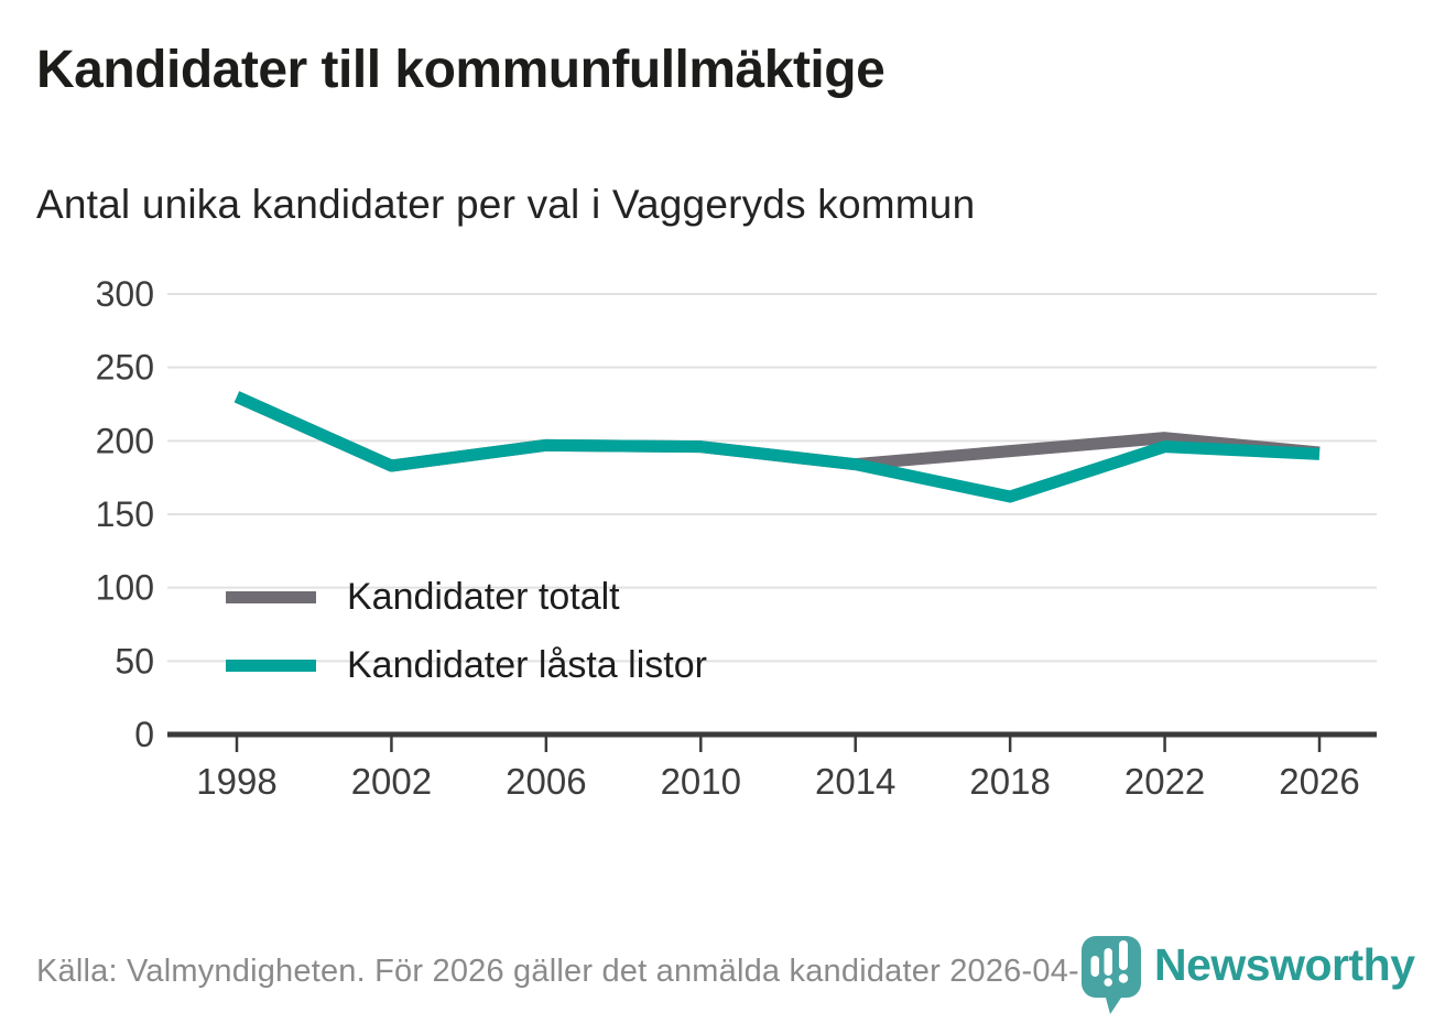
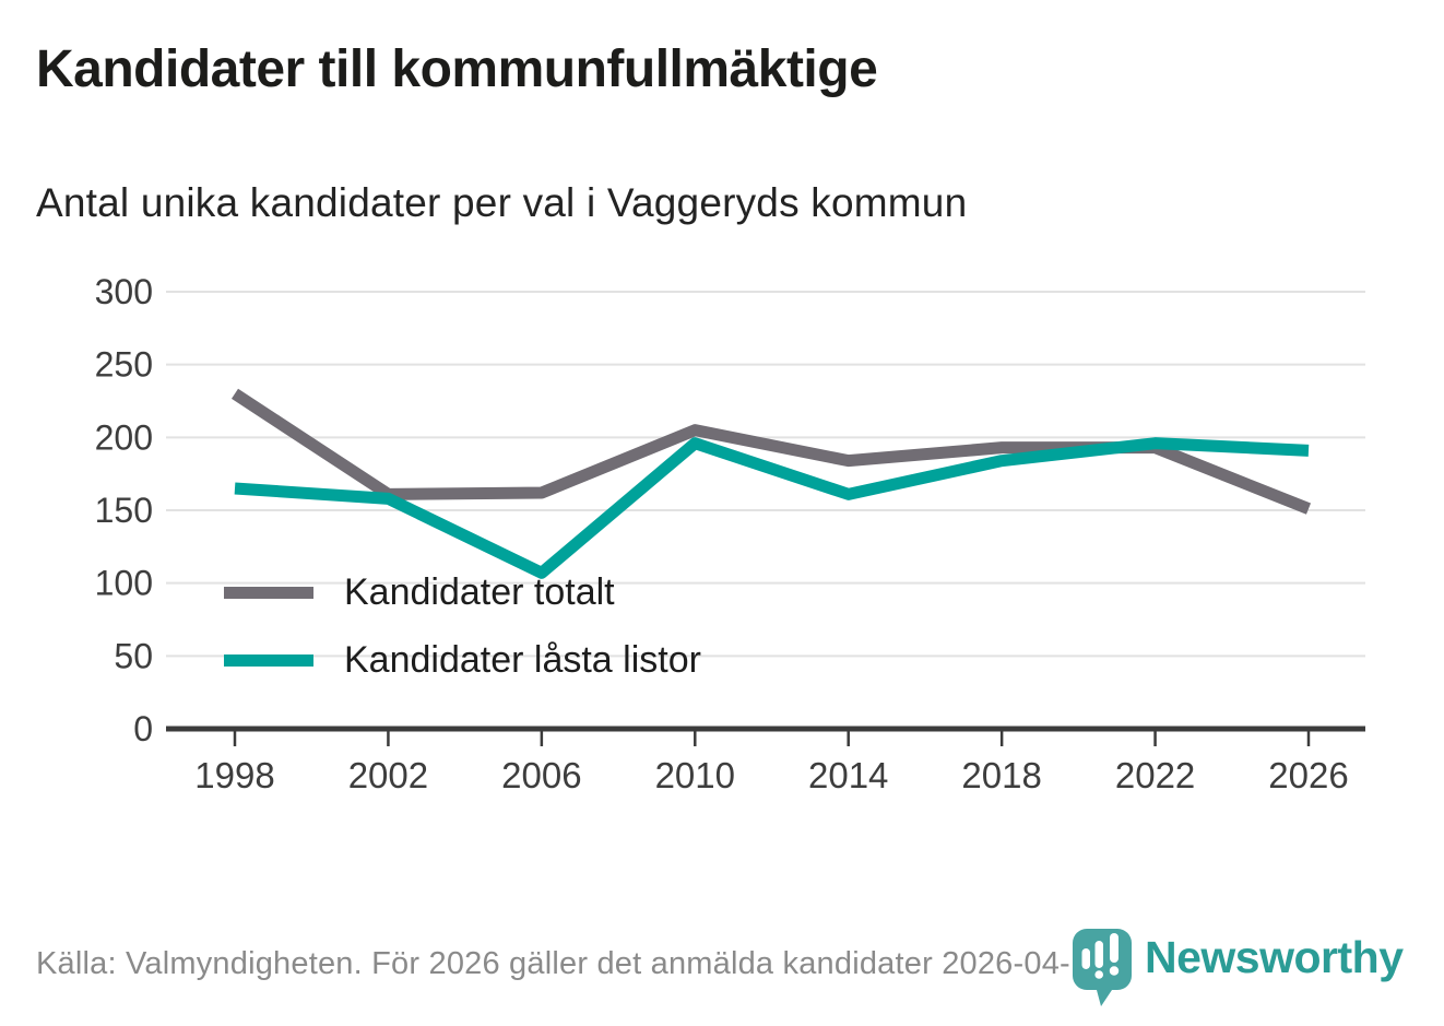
Kandidater låsta listor/1998: 230 -> 165
Kandidater totalt/2002: 183 -> 161
Kandidater låsta listor/2002: 183 -> 158
Kandidater totalt/2006: 197 -> 162
Kandidater låsta listor/2006: 197 -> 107
Kandidater totalt/2010: 196 -> 205
Kandidater låsta listor/2014: 184 -> 161
Kandidater låsta listor/2018: 162 -> 184
Kandidater totalt/2022: 202 -> 193
Kandidater totalt/2026: 192 -> 151
